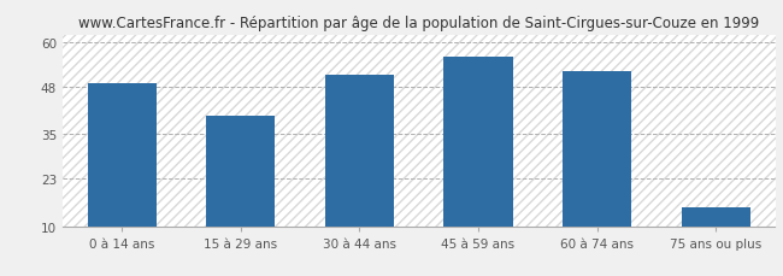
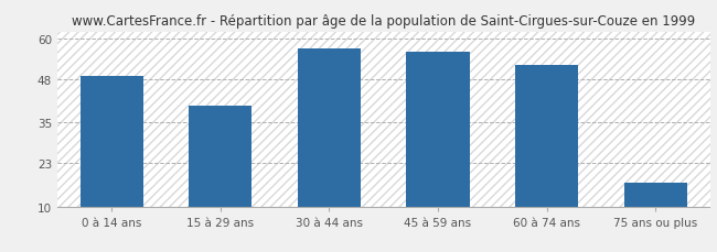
30 à 44 ans: 51 -> 57
75 ans ou plus: 15 -> 17
